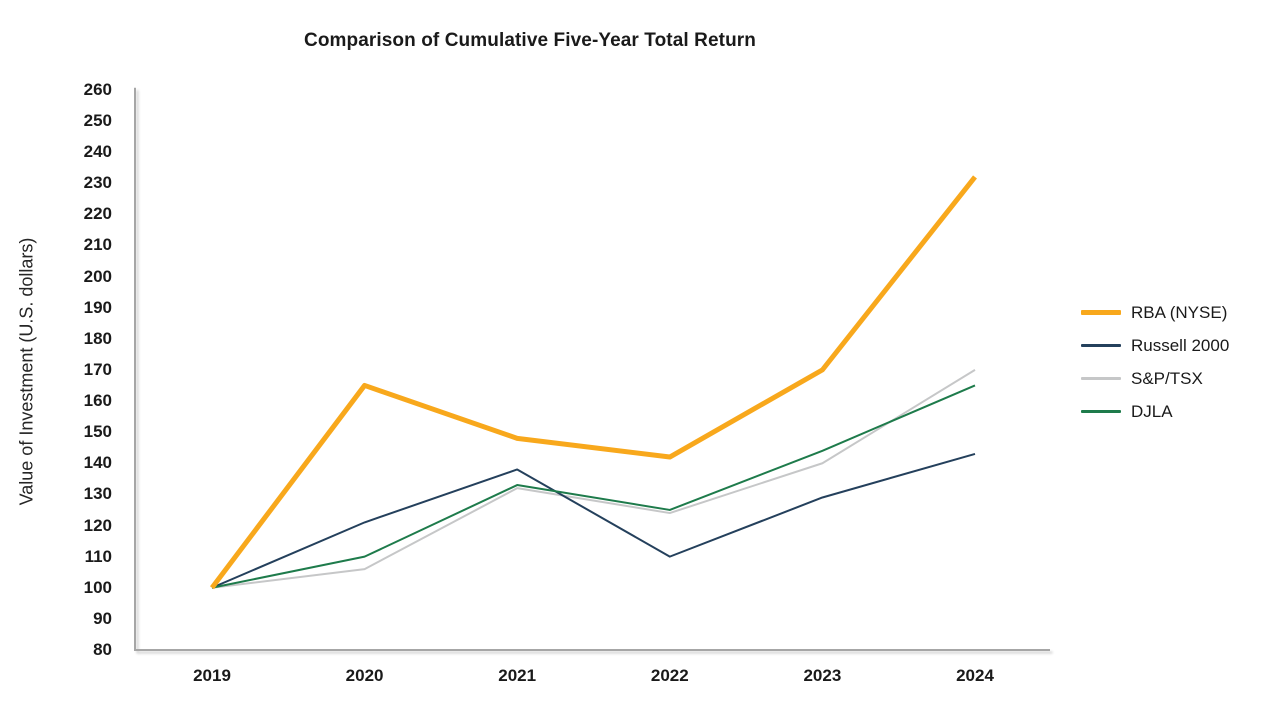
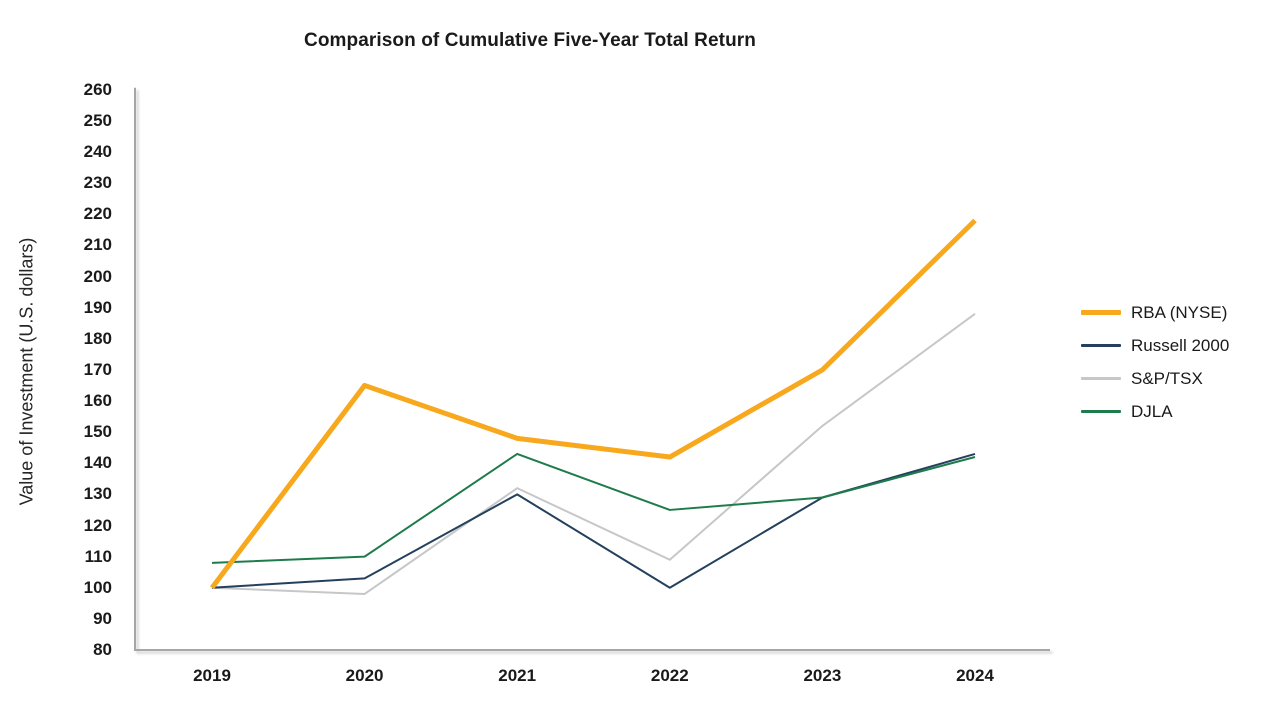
DJLA/2019: 100 -> 108
Russell 2000/2020: 121 -> 103
S&P/TSX/2020: 106 -> 98
Russell 2000/2021: 138 -> 130
DJLA/2021: 133 -> 143
Russell 2000/2022: 110 -> 100
S&P/TSX/2022: 124 -> 109
S&P/TSX/2023: 140 -> 152
DJLA/2023: 144 -> 129
RBA (NYSE)/2024: 232 -> 218
S&P/TSX/2024: 170 -> 188
DJLA/2024: 165 -> 142
